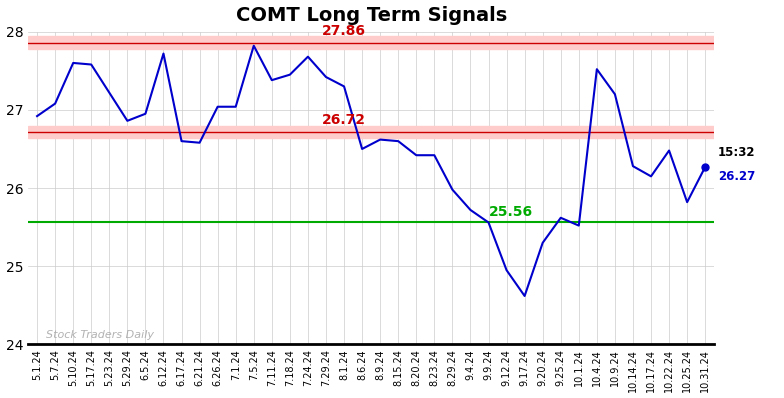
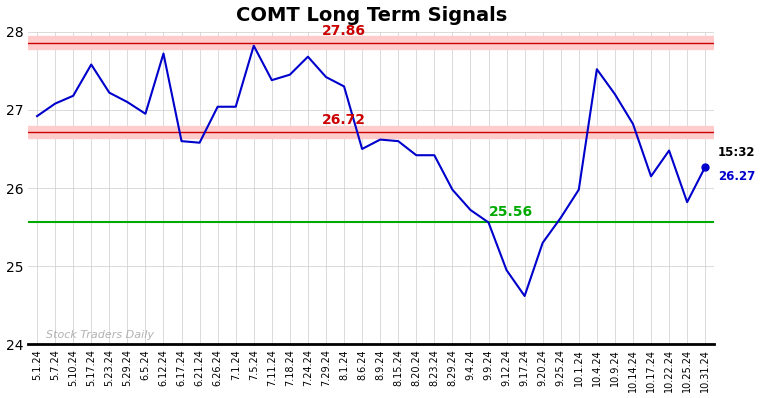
5.10.24: 27.60 -> 27.18
5.29.24: 26.86 -> 27.10
10.1.24: 25.52 -> 25.98
10.14.24: 26.28 -> 26.82
